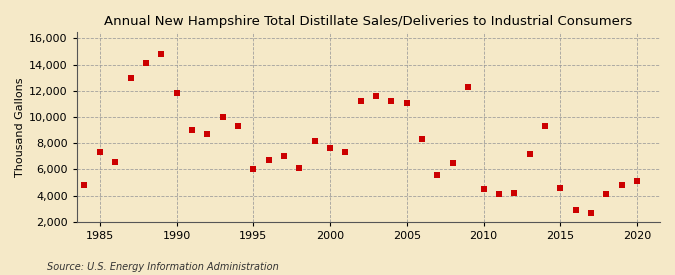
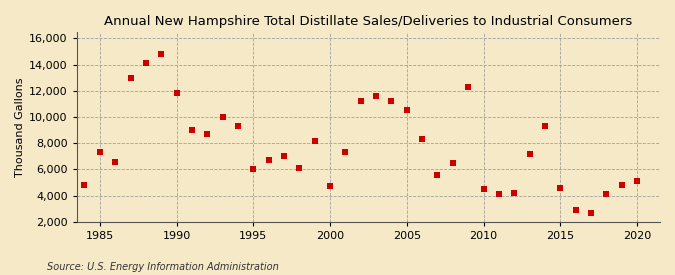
2000: 7,600 -> 4,700
2005: 11,100 -> 10,500
